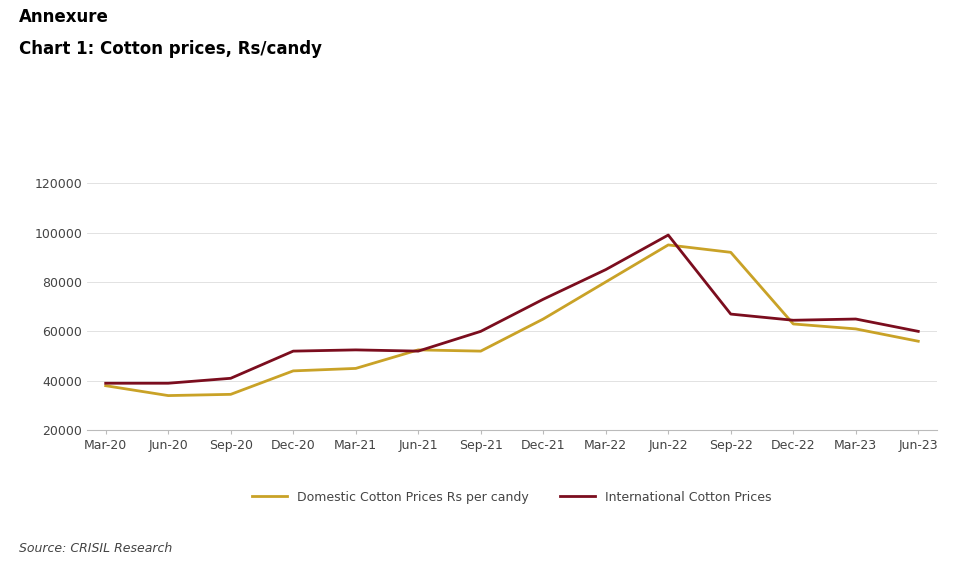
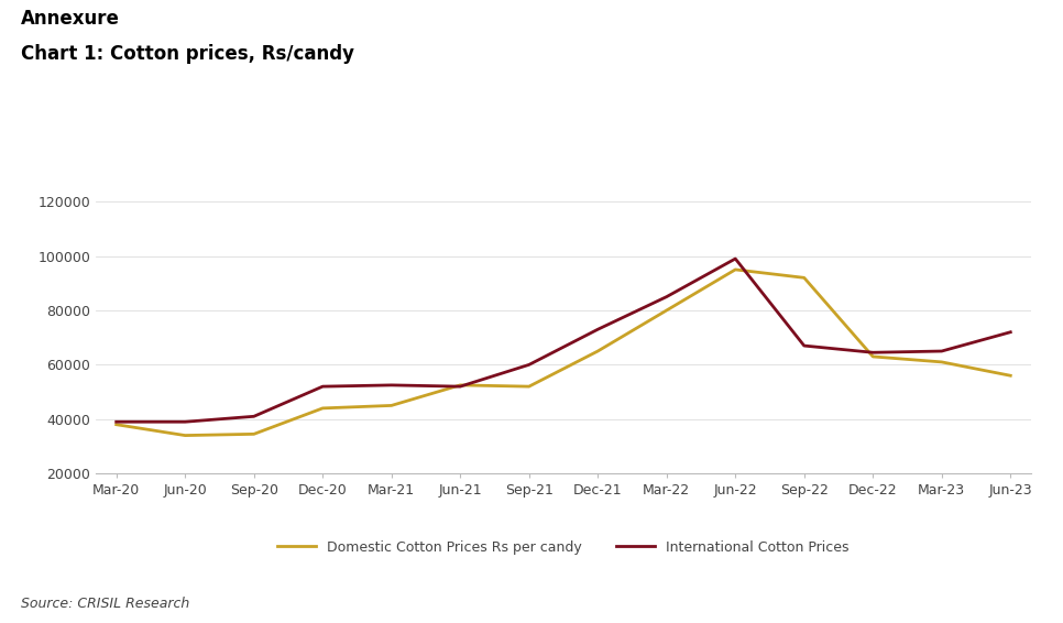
International Cotton Prices/Jun-23: 60000 -> 72000
